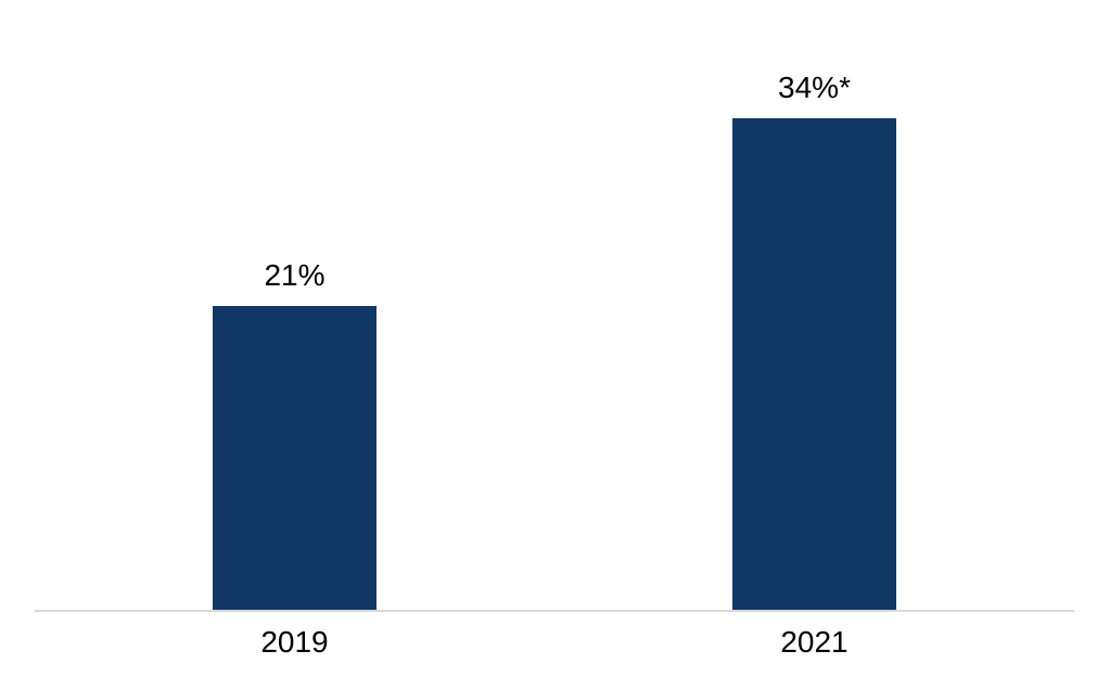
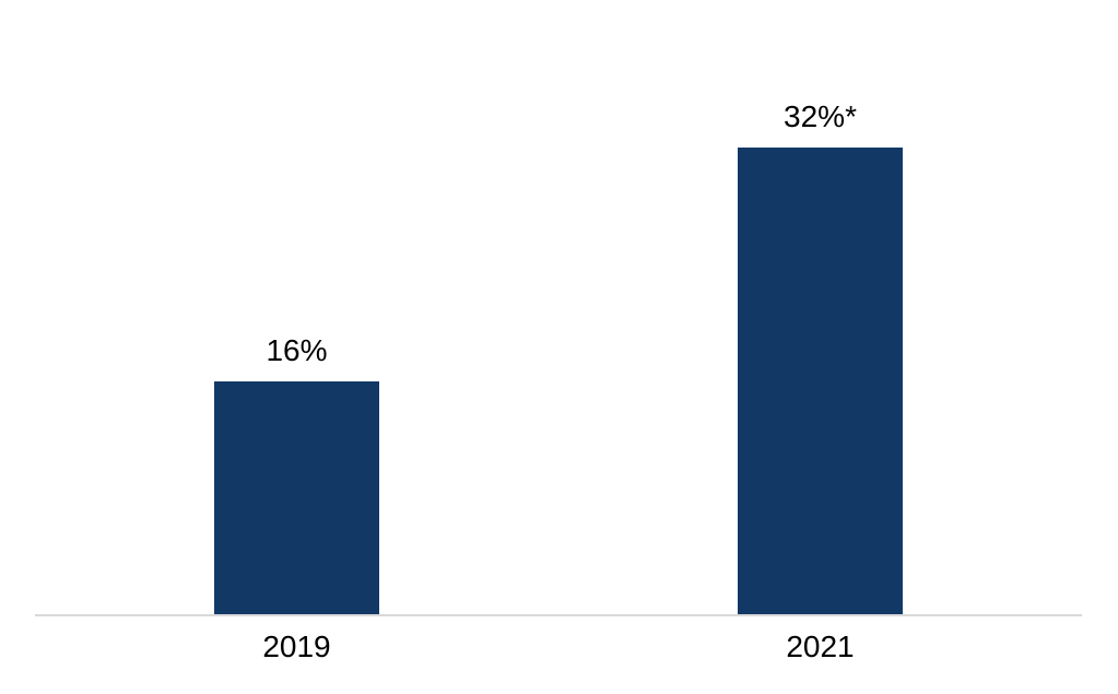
2019: 21% -> 16%
2021: 34 -> 32
